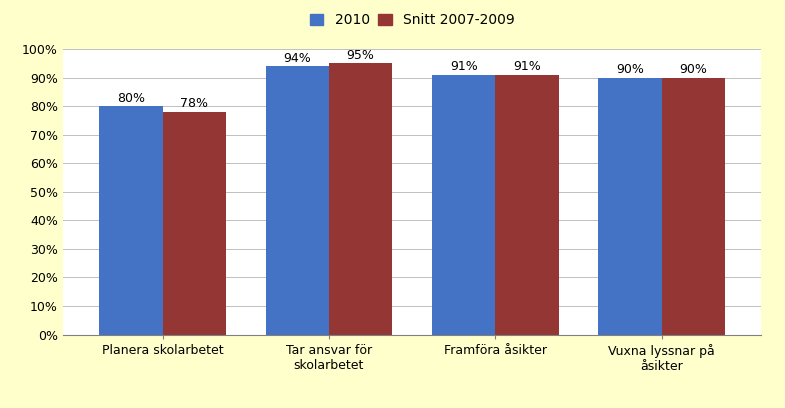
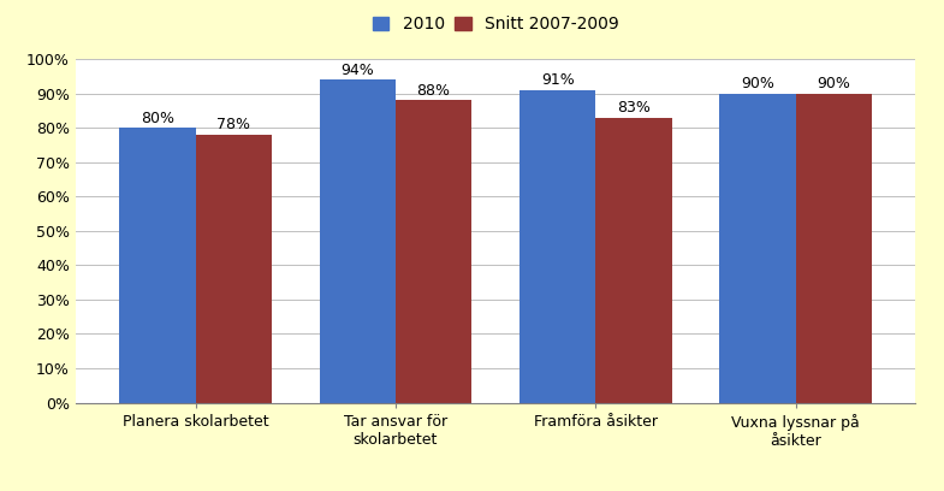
Snitt 2007-2009/Tar ansvar för skolarbetet: 95% -> 88%
Snitt 2007-2009/Framföra åsikter: 91% -> 83%
